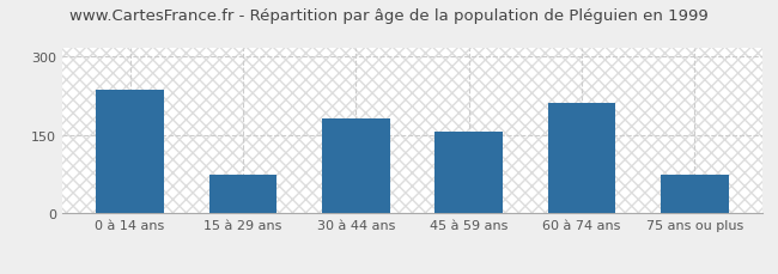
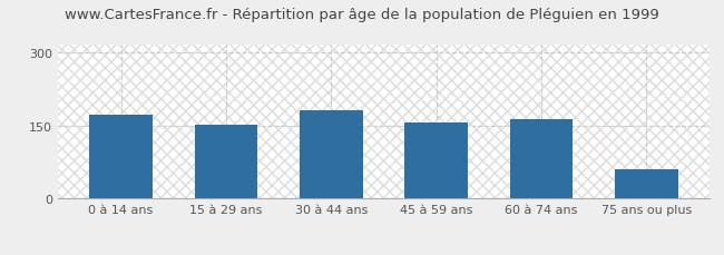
0 à 14 ans: 235 -> 172
15 à 29 ans: 75 -> 151
60 à 74 ans: 210 -> 162
75 ans ou plus: 75 -> 60
